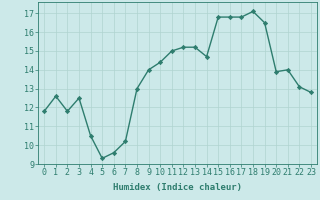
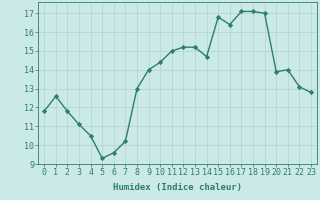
3: 12.5 -> 11.1
16: 16.8 -> 16.4
17: 16.8 -> 17.1
19: 16.5 -> 17.0
